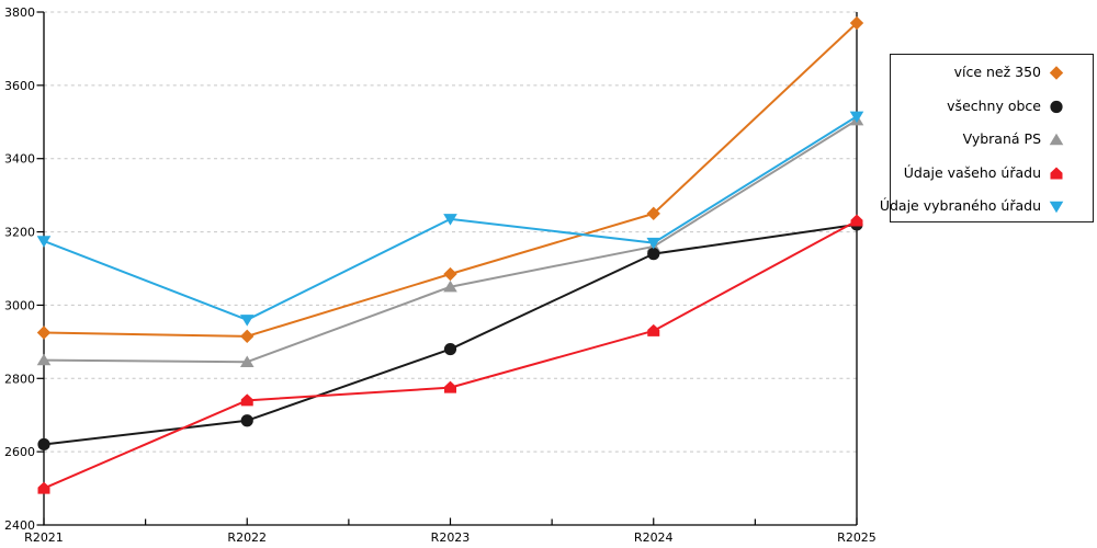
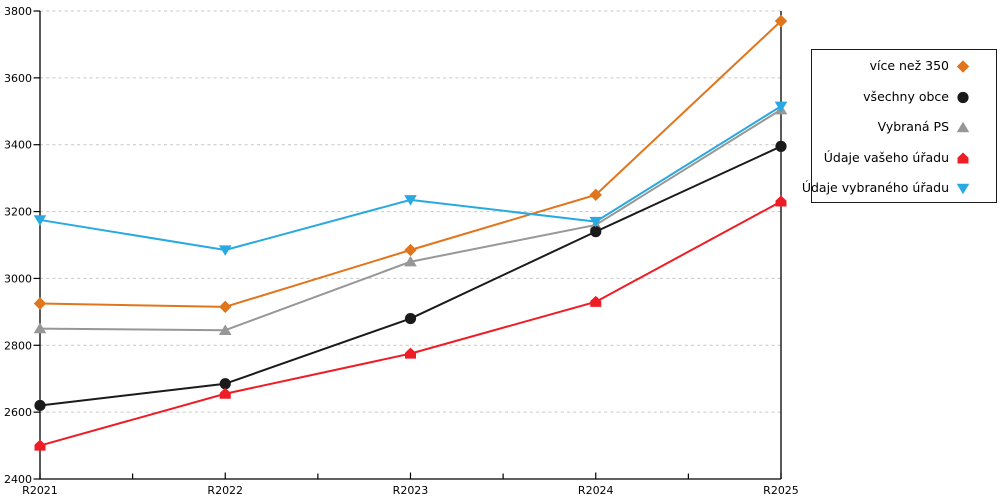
Údaje vašeho úřadu/R2022: 2740 -> 2660
Údaje vybraného úřadu/R2022: 2960 -> 3080
všechny obce/R2025: 3220 -> 3400
